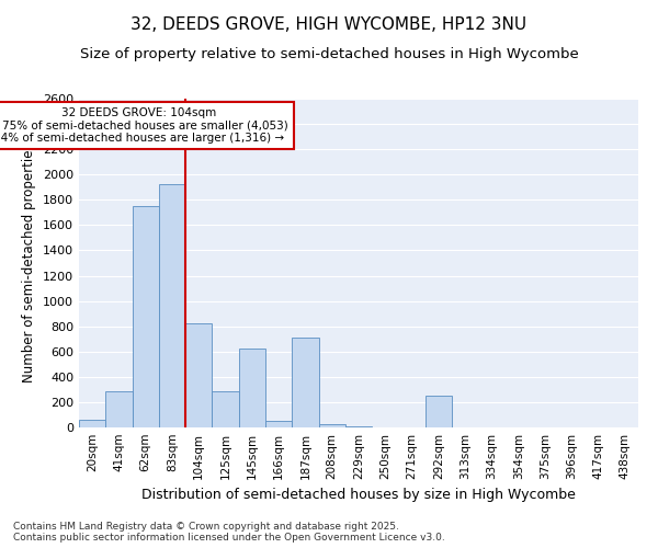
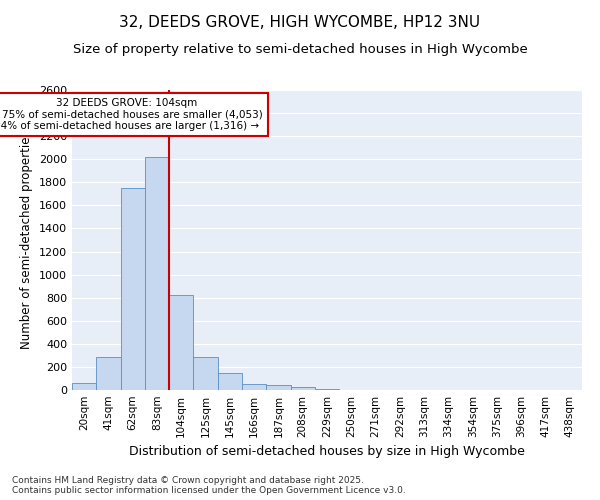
83sqm: 1920 -> 2020
145sqm: 620 -> 150
187sqm: 710 -> 40
292sqm: 250 -> 0
